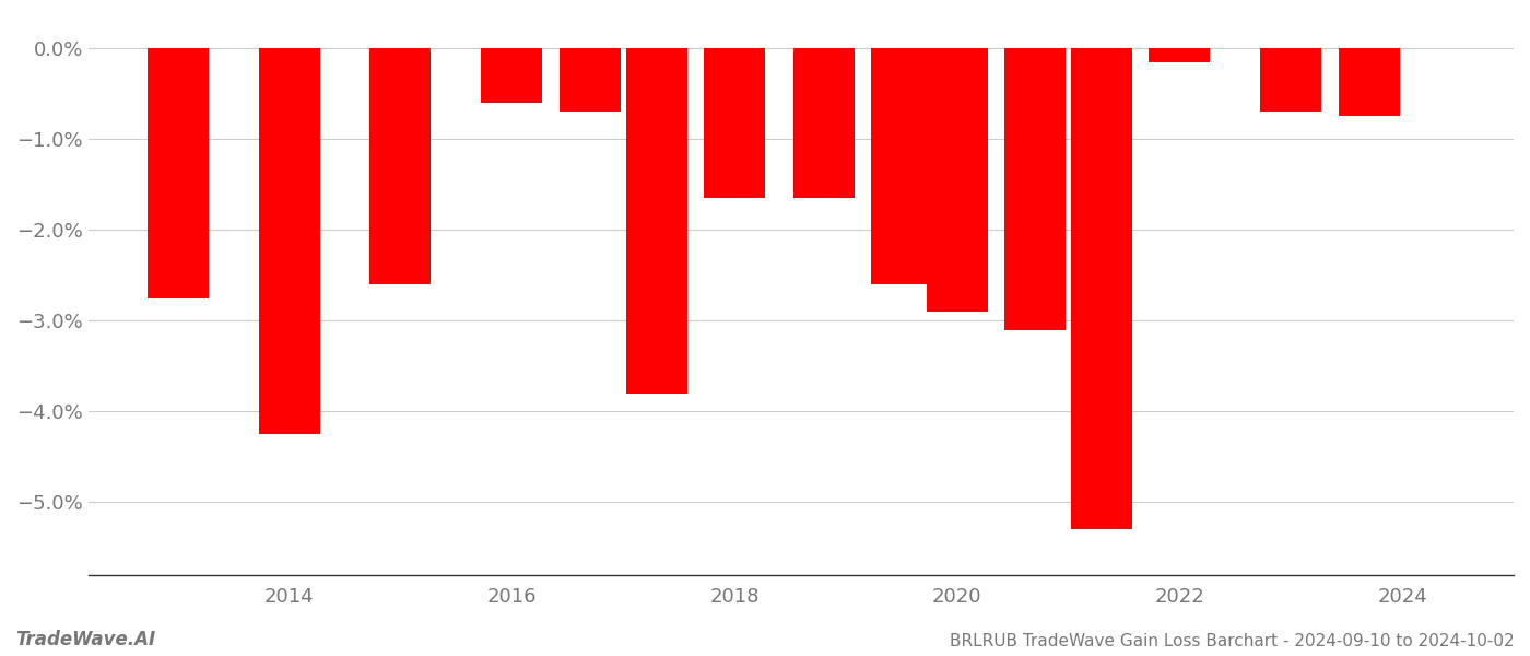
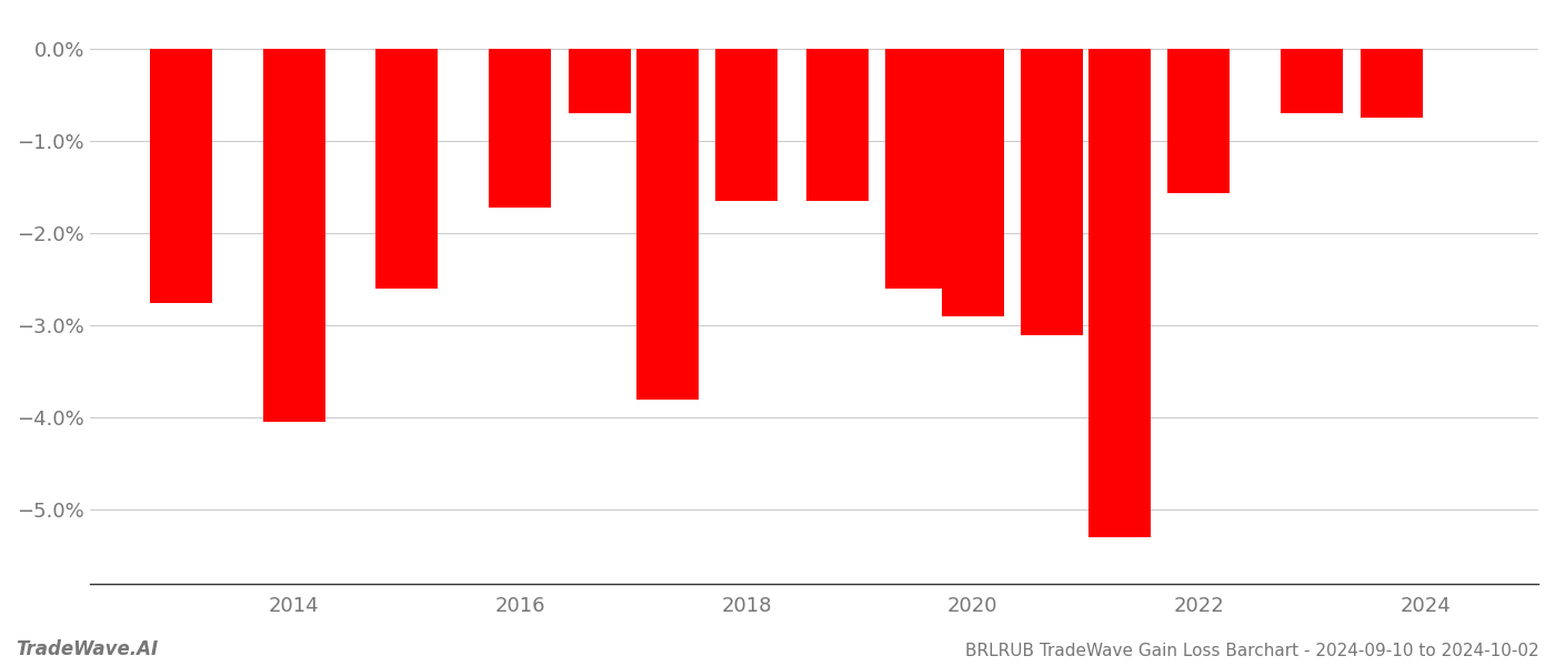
2014: -4.25% -> -4.04%
2016: -0.60% -> -1.72%
2022: -0.15% -> -1.56%
